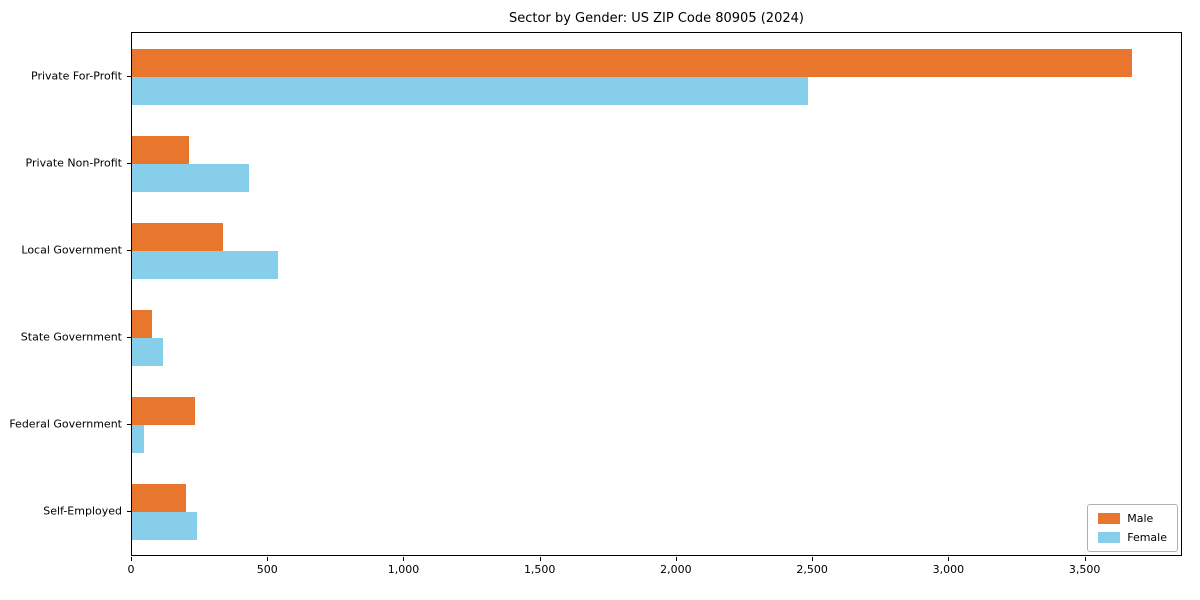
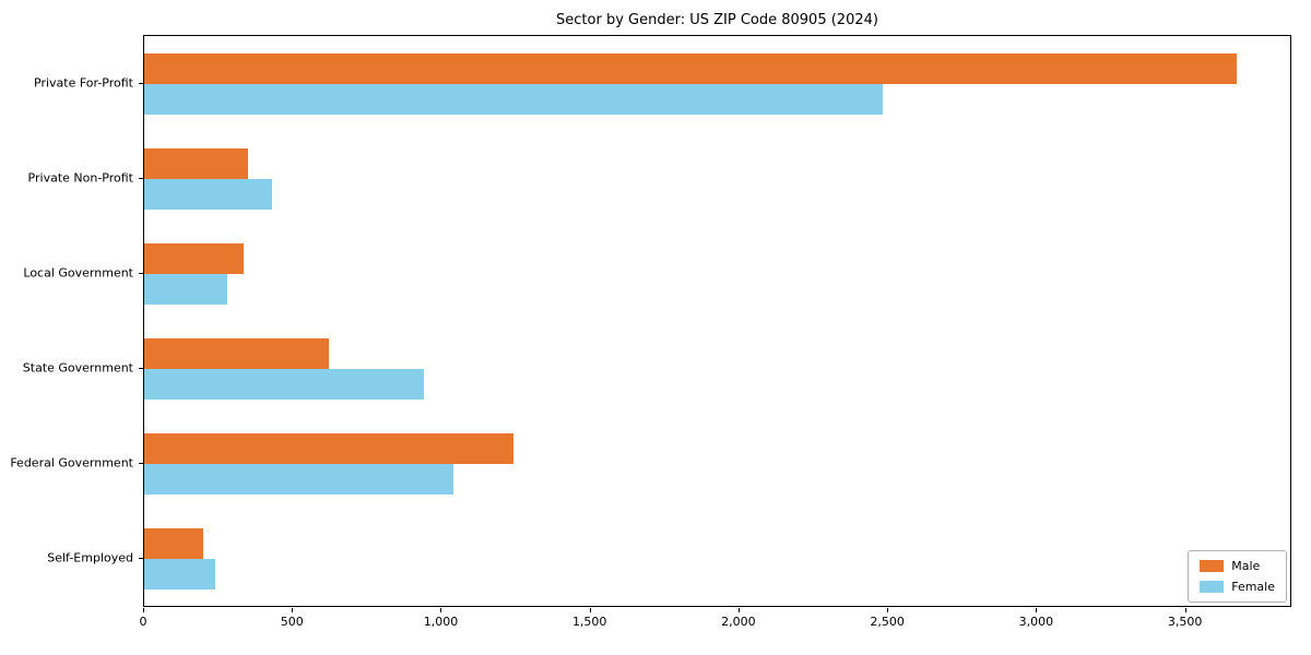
Male/Private Non-Profit: 210 -> 350
Female/Local Government: 540 -> 280
Male/State Government: 80 -> 620
Female/State Government: 120 -> 940
Male/Federal Government: 230 -> 1240
Female/Federal Government: 40 -> 1040
